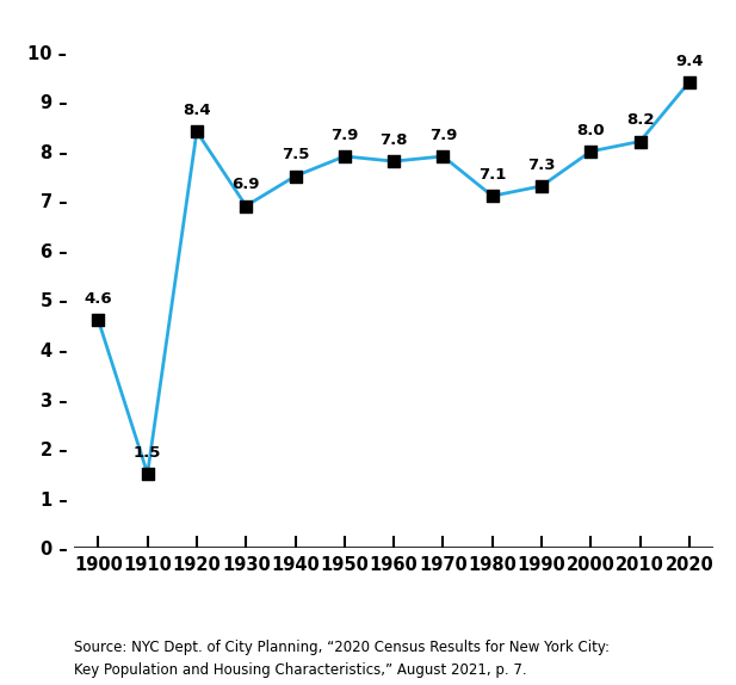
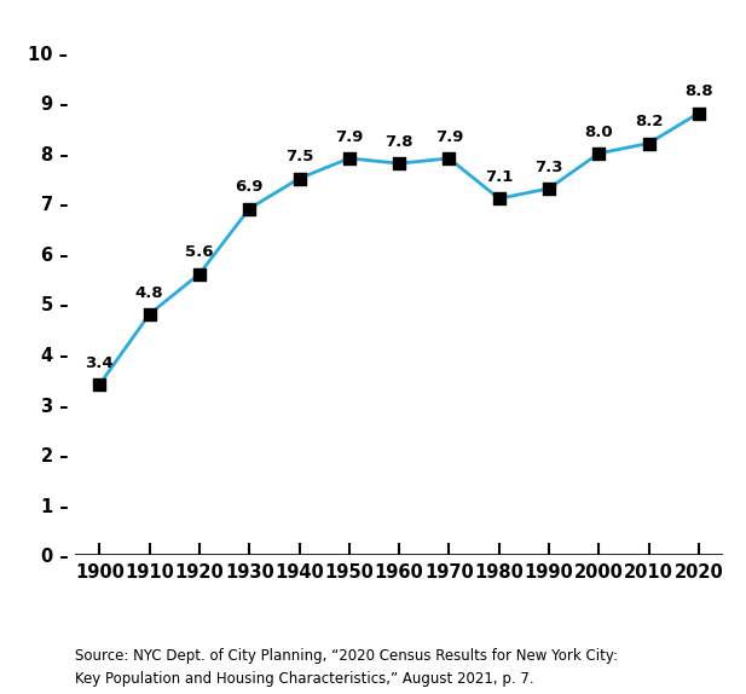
1900: 4.6 -> 3.4
1910: 1.5 -> 4.8
1920: 8.4 -> 5.6
2020: 9.4 -> 8.8
